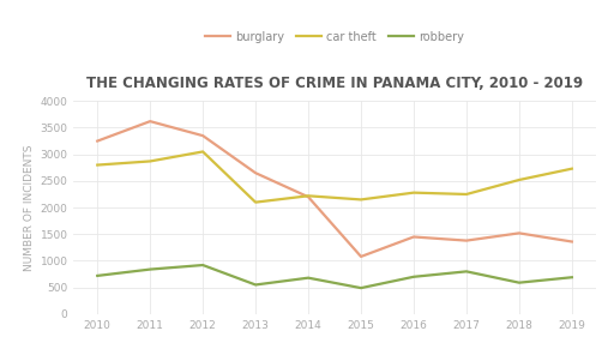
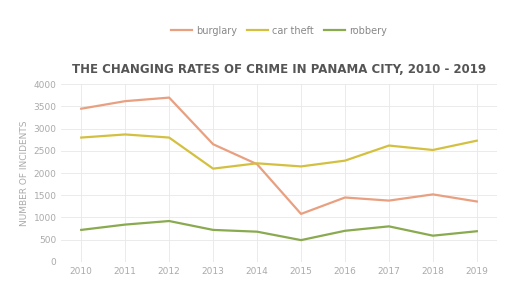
burglary/2010: 3250 -> 3450
burglary/2012: 3350 -> 3700
car theft/2012: 3050 -> 2800
robbery/2013: 550 -> 720
car theft/2017: 2250 -> 2620
